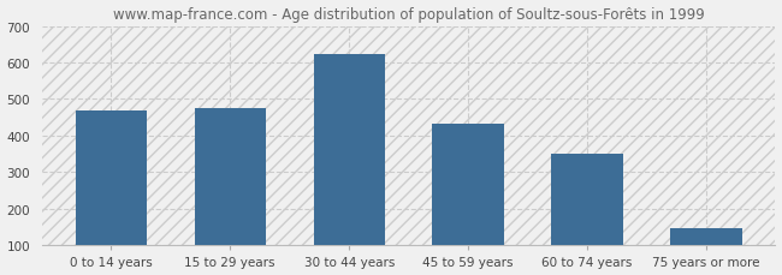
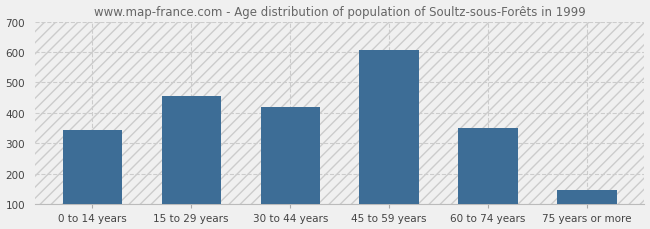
0 to 14 years: 468 -> 345
15 to 29 years: 476 -> 455
30 to 44 years: 624 -> 420
45 to 59 years: 432 -> 605
